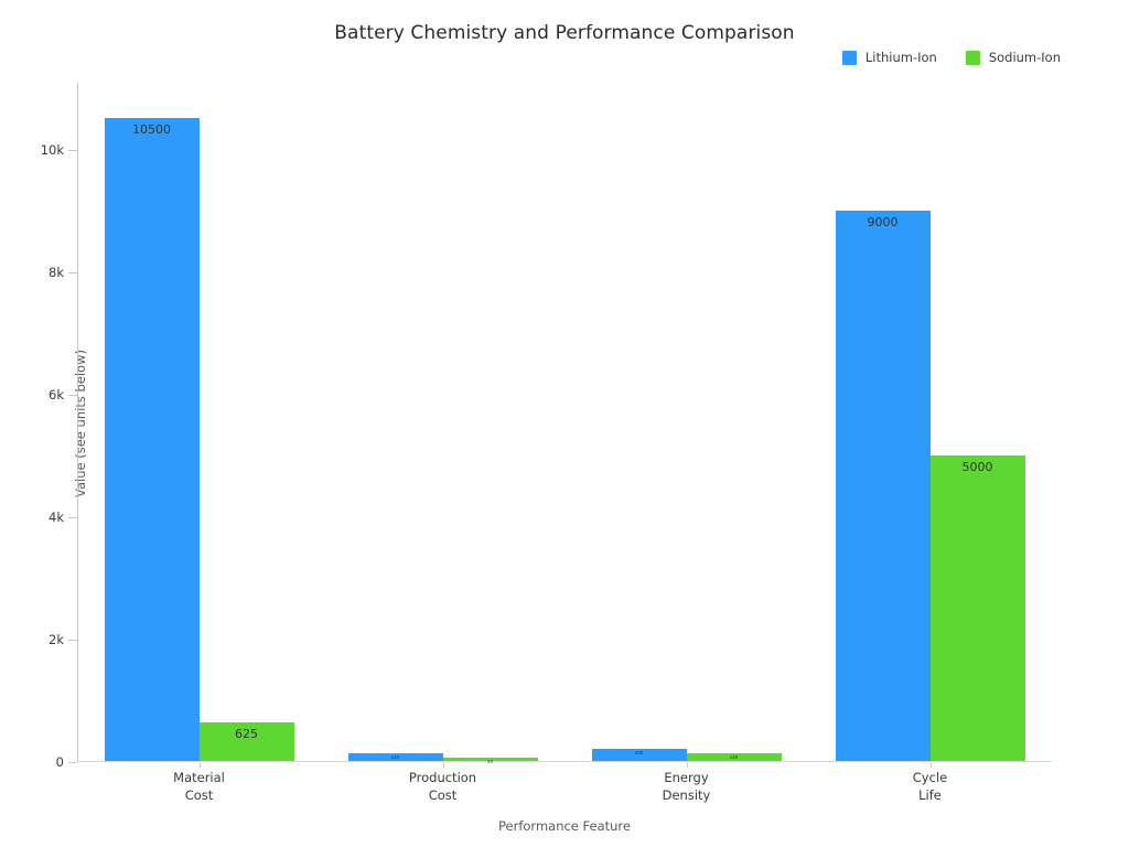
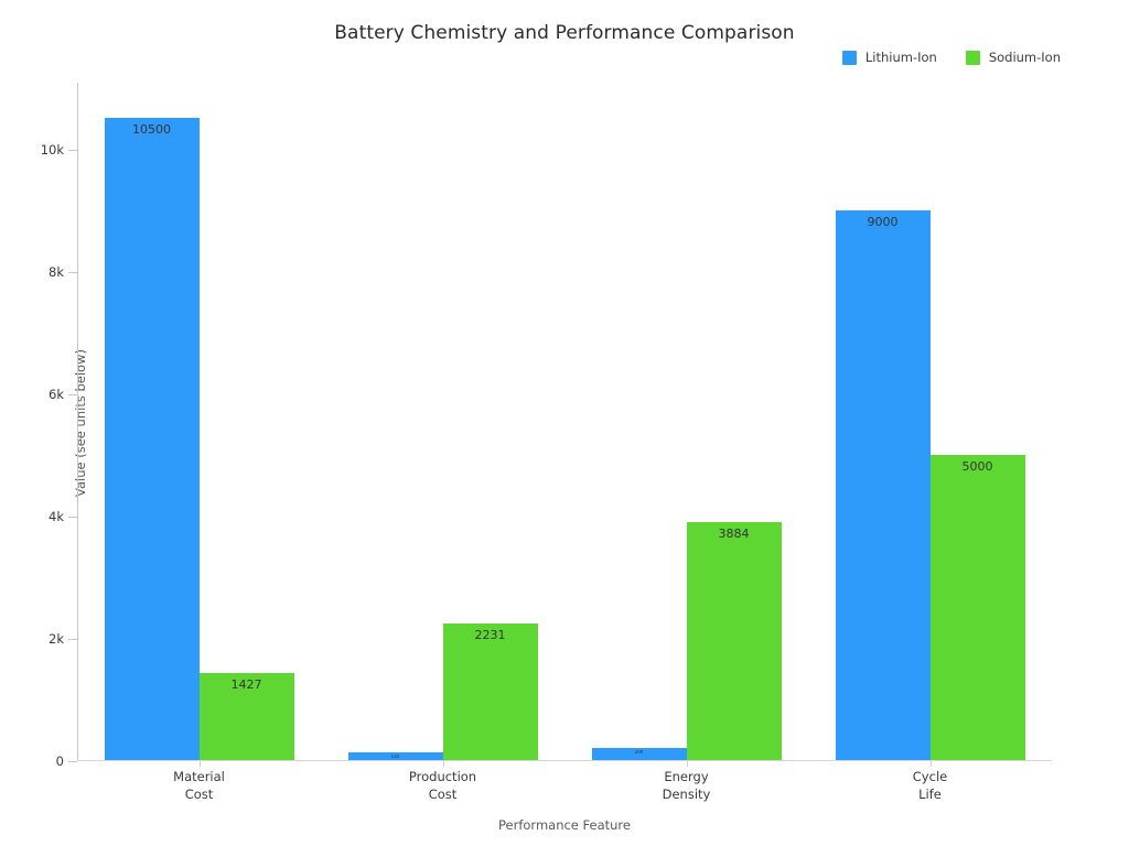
Sodium-Ion/Material Cost: 625 -> 1427
Sodium-Ion/Production Cost: 50 -> 2231
Sodium-Ion/Energy Density: 120 -> 3884
